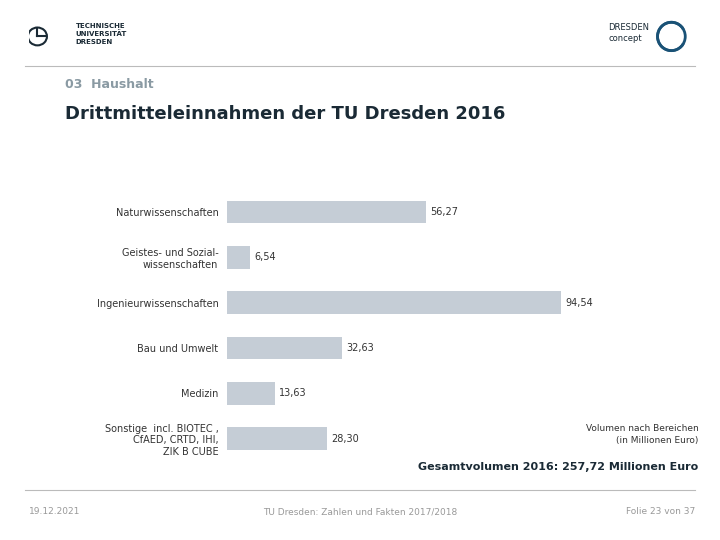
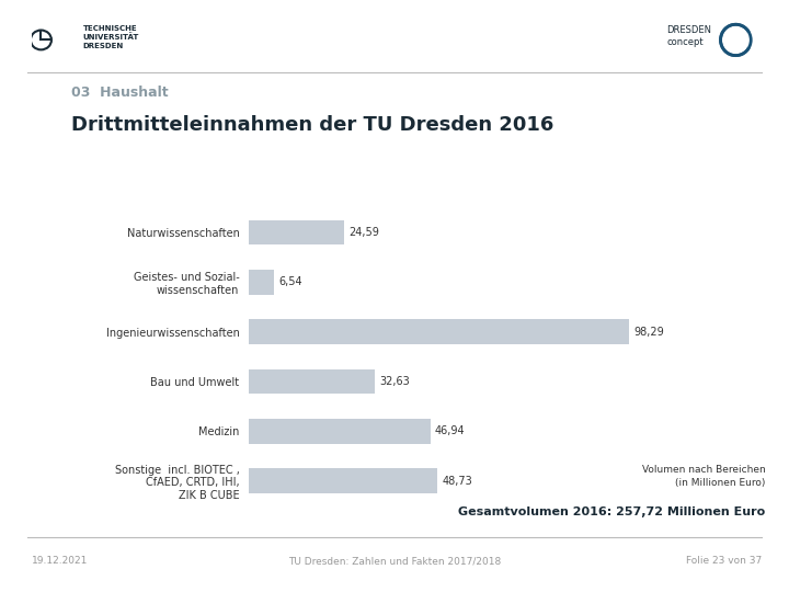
Naturwissenschaften: 56,27 -> 24,59
Ingenieurwissenschaften: 94,54 -> 98,29
Medizin: 13,63 -> 46,94
Sonstige incl. BIOTEC , CfAED, CRTD, IHI, ZIK B CUBE: 28,30 -> 48,73
